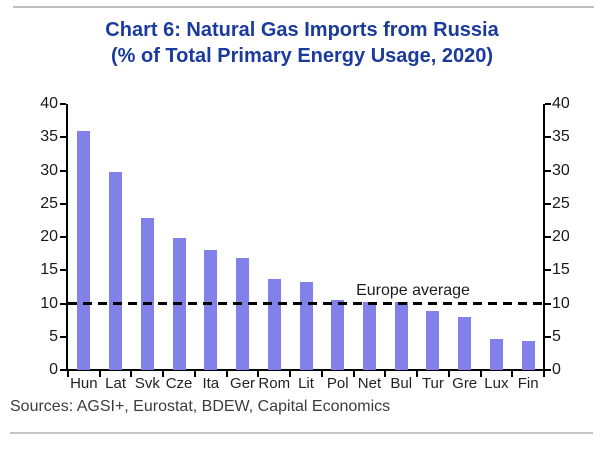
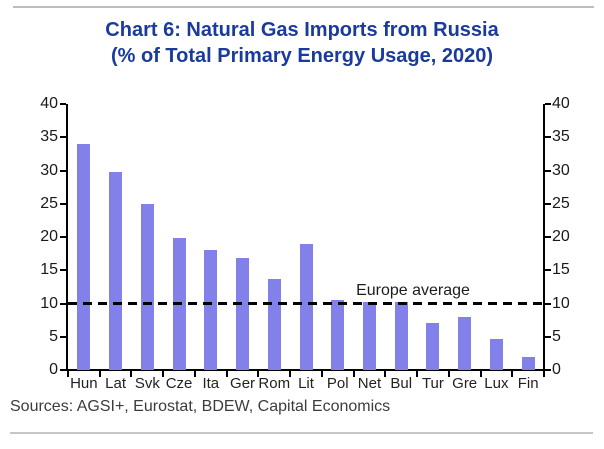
Hun: 36 -> 34
Svk: 23 -> 25
Lit: 13 -> 19
Tur: 9 -> 7
Fin: 4 -> 2
